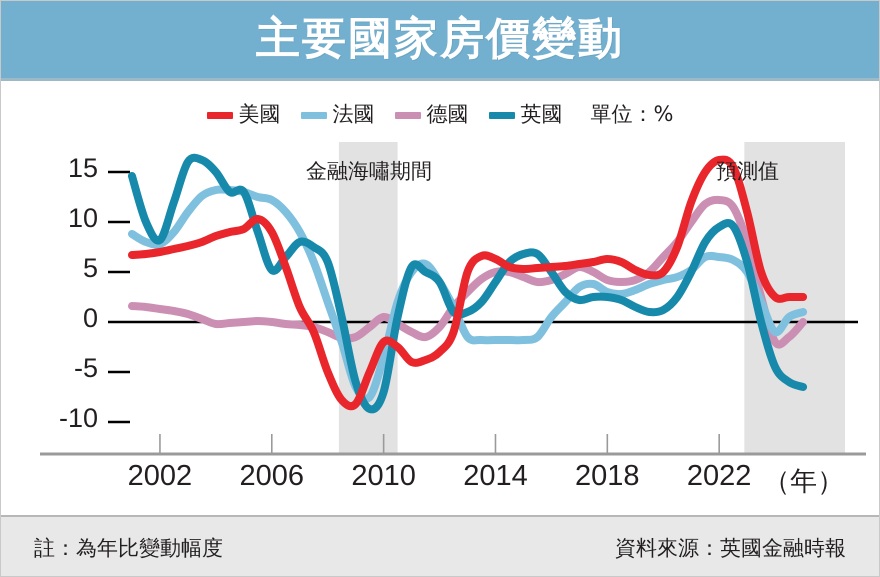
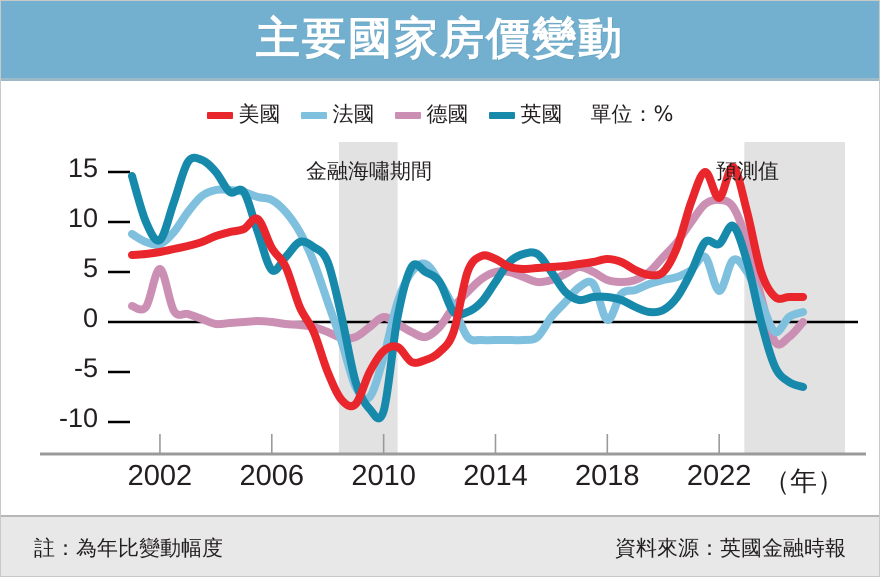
德國/2002: 1.3 -> 5.3
美國/2006: 9.0 -> 7.4
美國/2010: -2.0 -> -2.9
英國/2010: -7.0 -> -8.9
法國/2018: 3.0 -> 0.2
美國/2022: 16.2 -> 12.4
法國/2022: 6.5 -> 3.1
英國/2022: 9.5 -> 7.8
